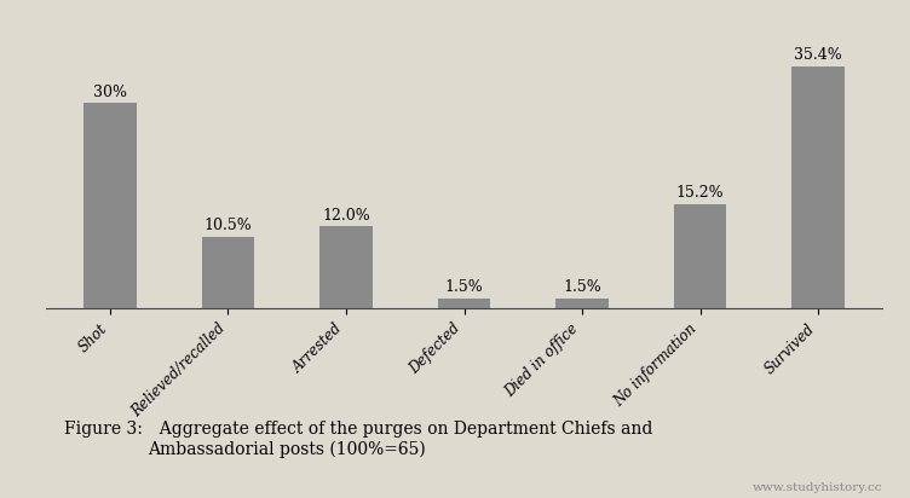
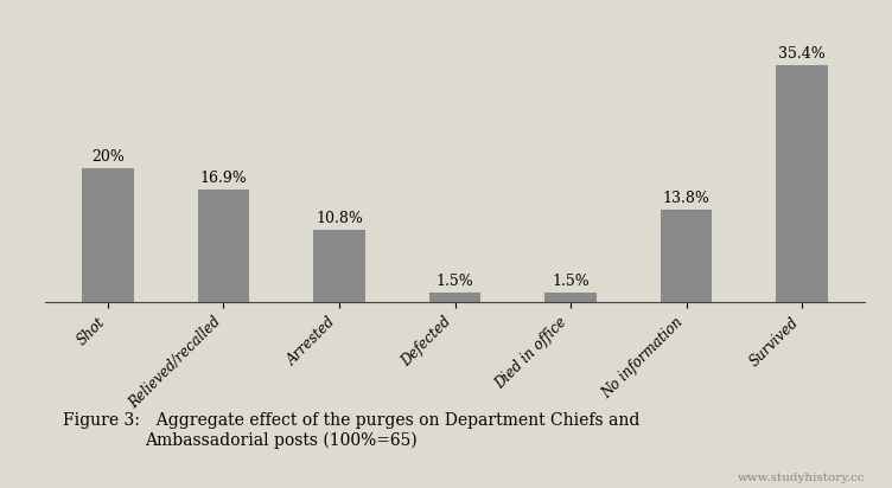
Shot: 30% -> 20%
Relieved/recalled: 10.5% -> 16.9%
Arrested: 12.0% -> 10.8%
No information: 15.2% -> 13.8%
